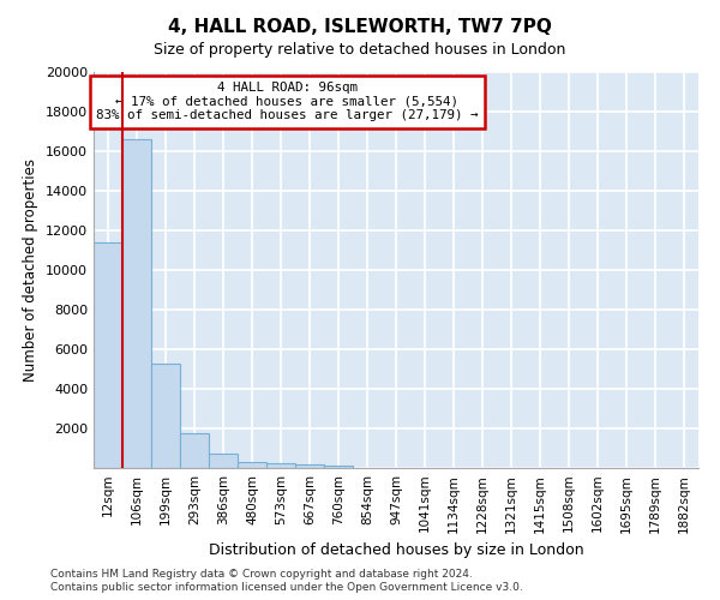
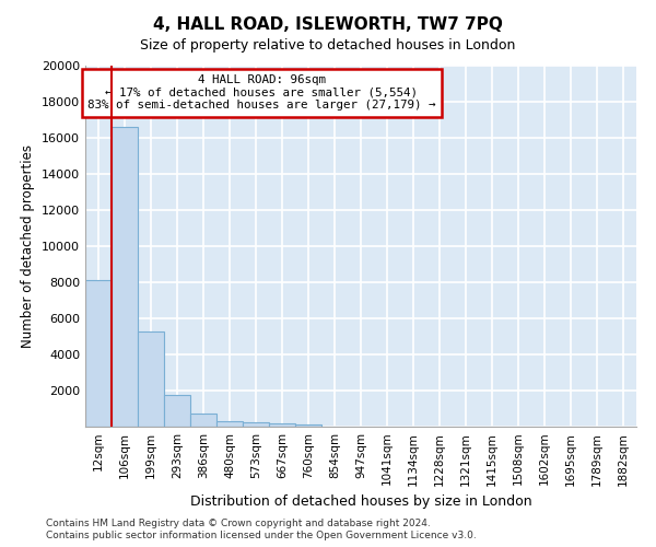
12sqm: 11400 -> 8100
